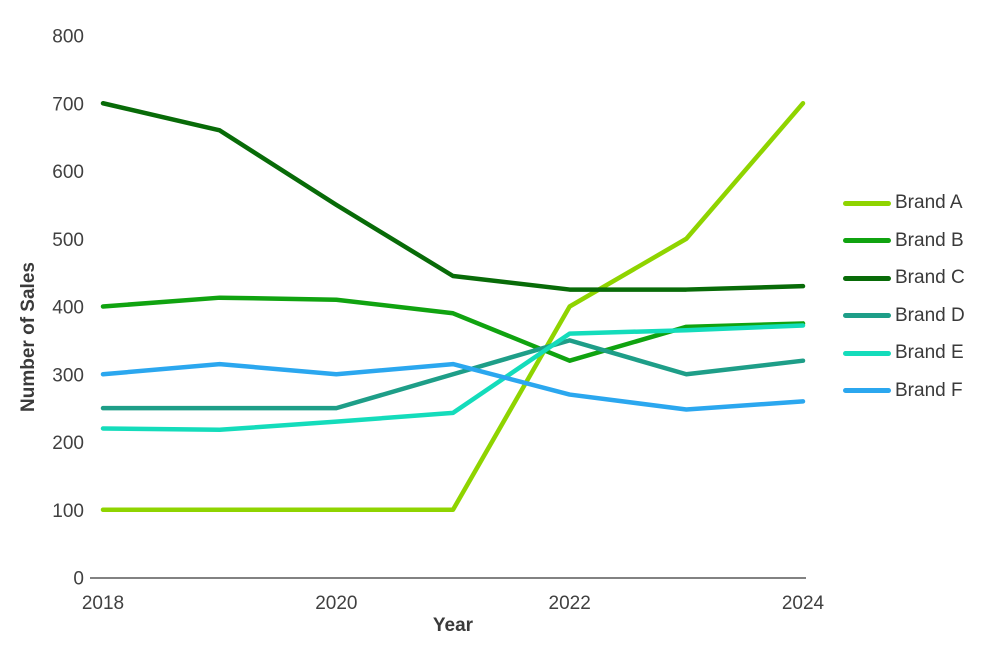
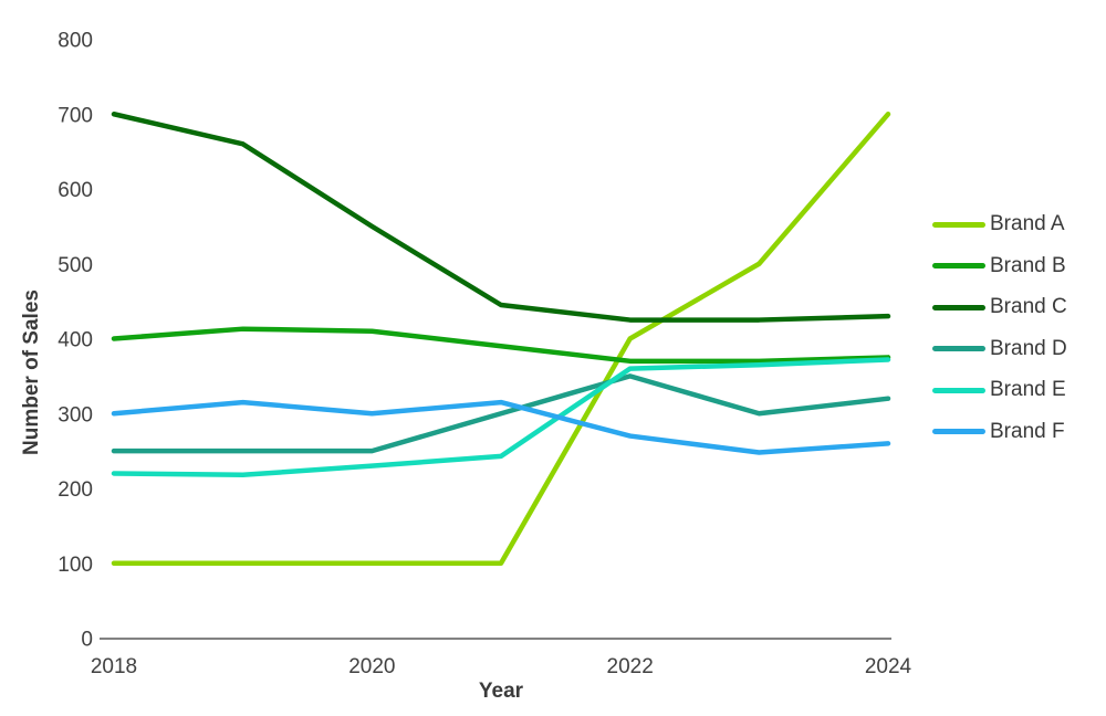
Brand B/2022: 320 -> 370
